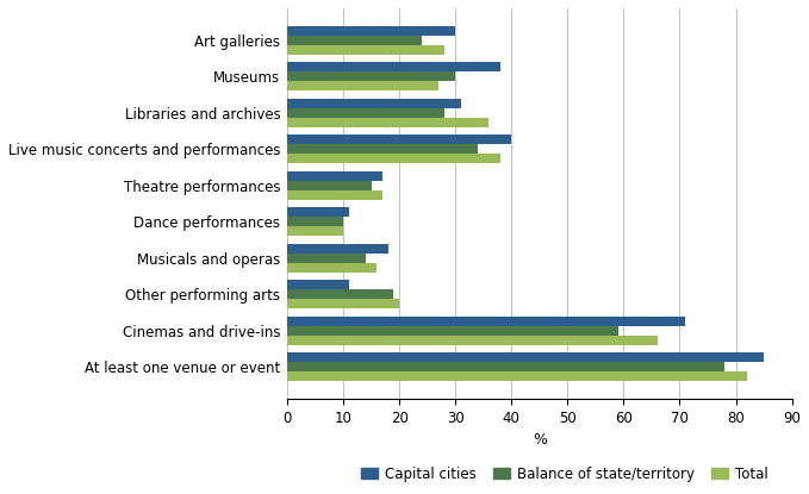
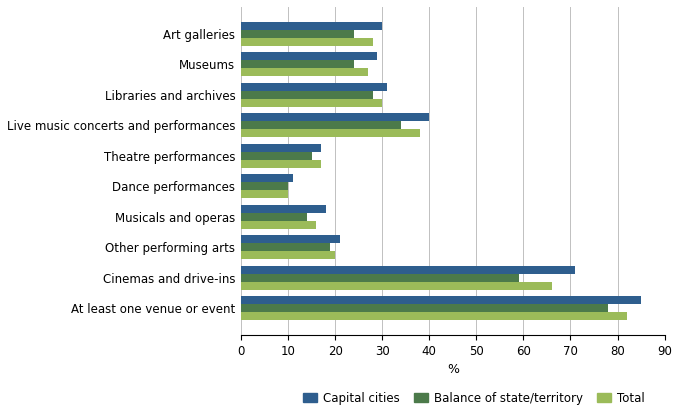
Capital cities/Museums: 38 -> 29
Balance of state/territory/Museums: 30 -> 24
Total/Libraries and archives: 36 -> 30
Capital cities/Other performing arts: 11 -> 21
